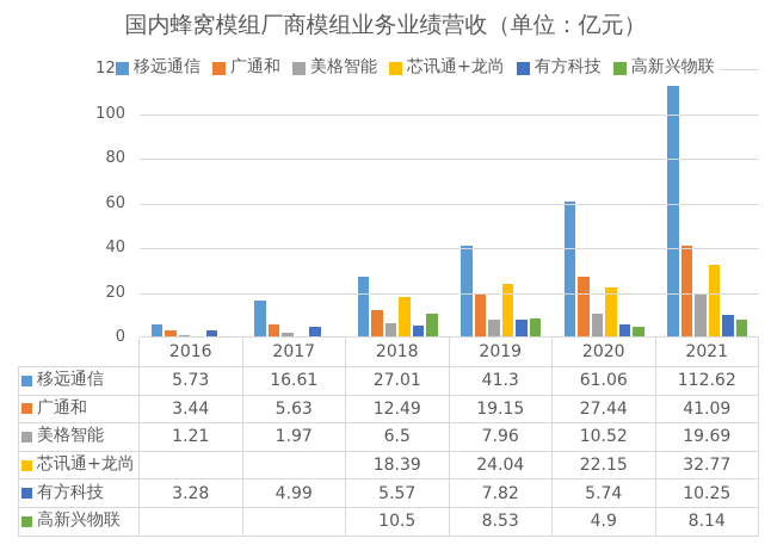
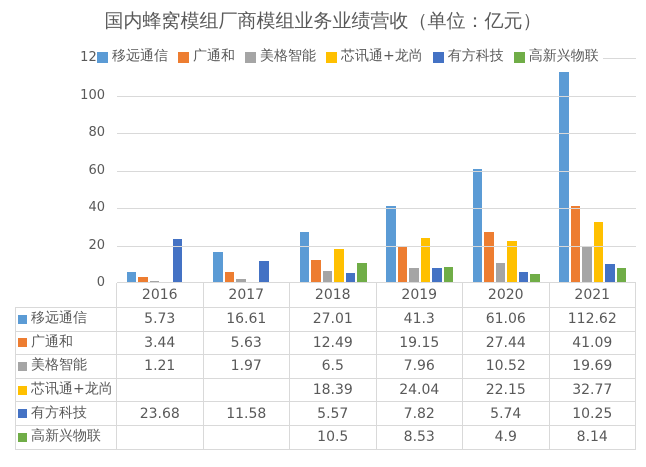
有方科技/2016: 3.28 -> 23.68
有方科技/2017: 4.99 -> 11.58
